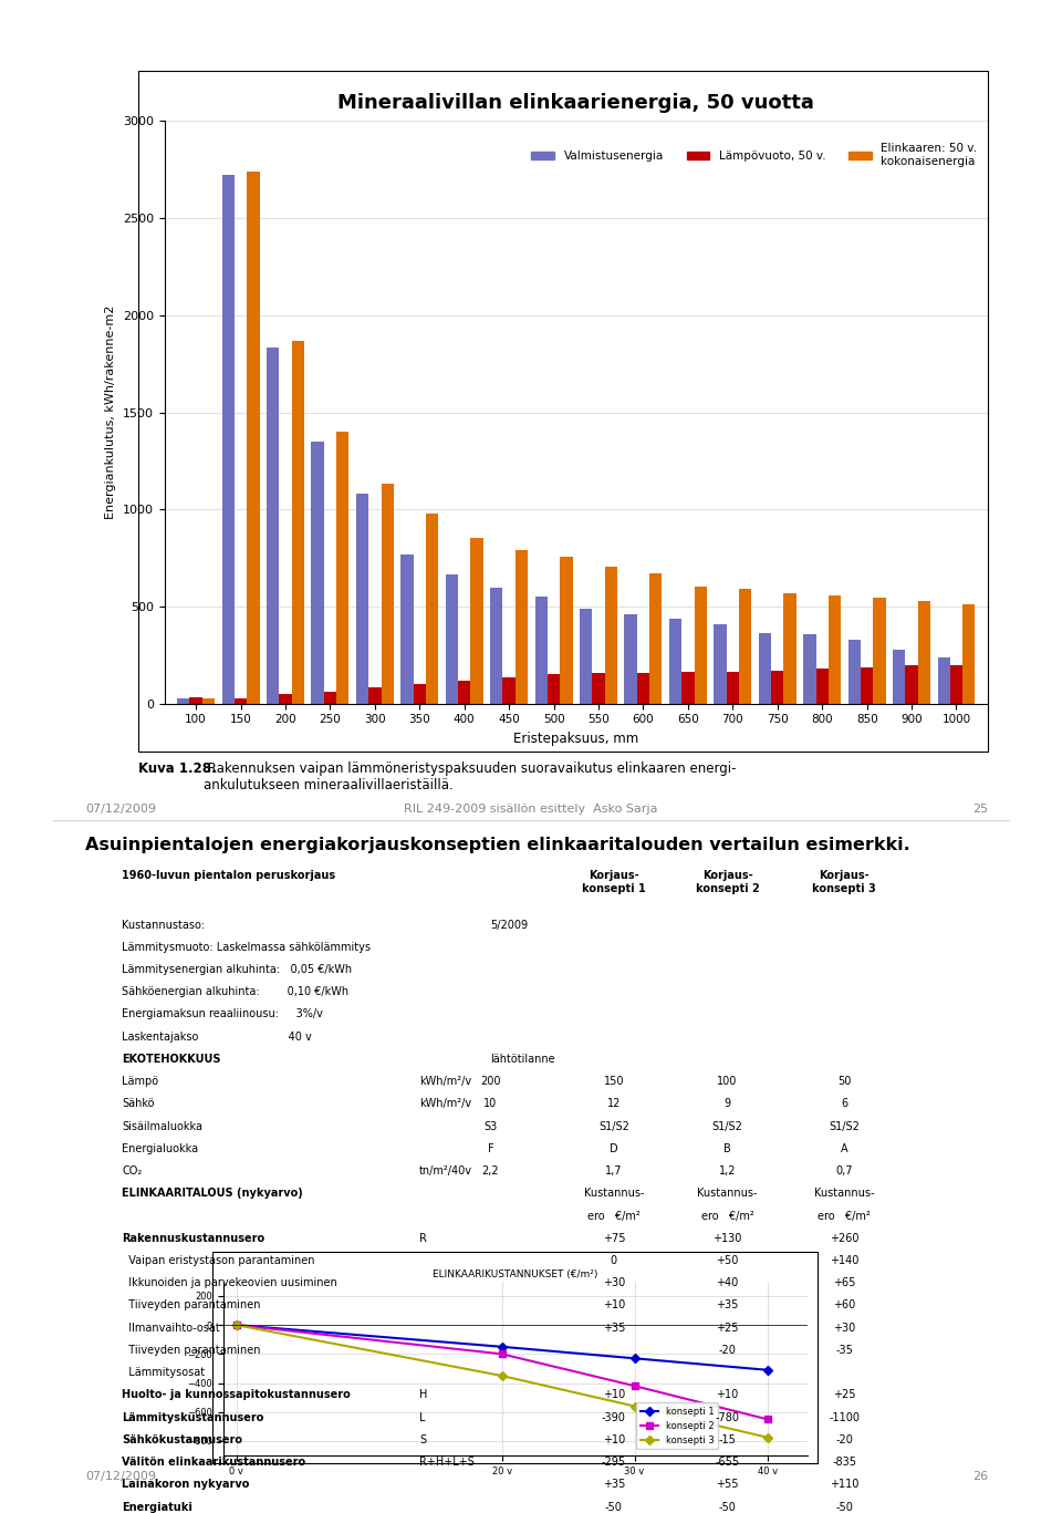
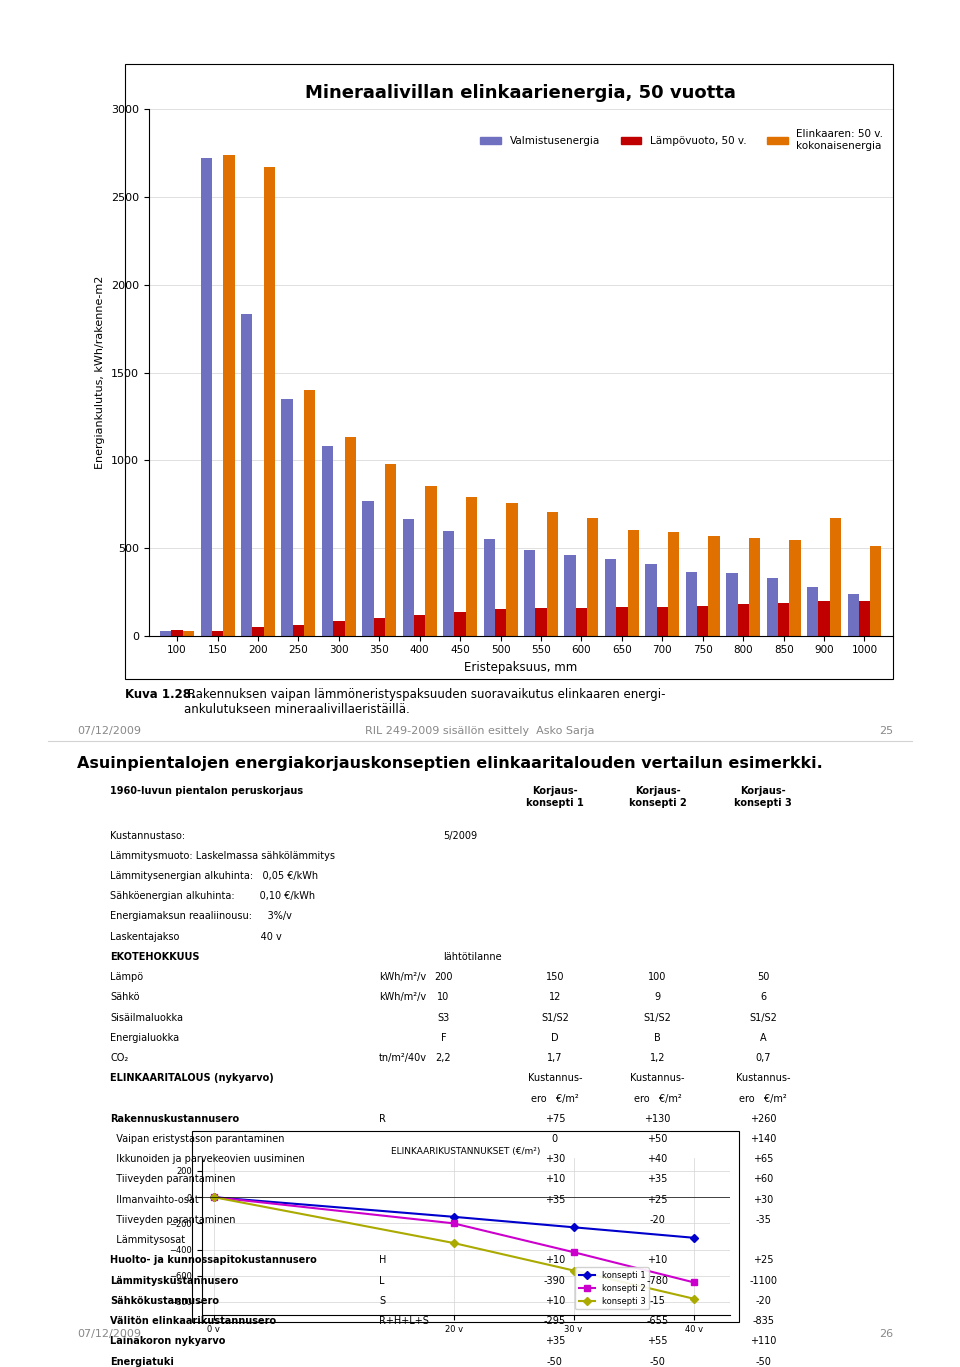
Mineraalivillan elinkaarienergia, 50 vuotta/Elinkaaren: 50 v. kokonaisenergia/200: 1870 -> 2670
Mineraalivillan elinkaarienergia, 50 vuotta/Elinkaaren: 50 v. kokonaisenergia/900: 530 -> 670
